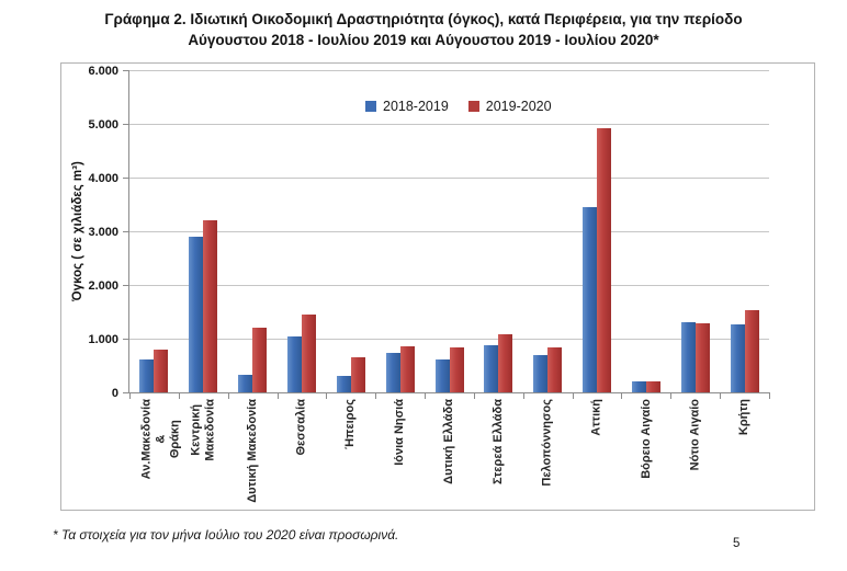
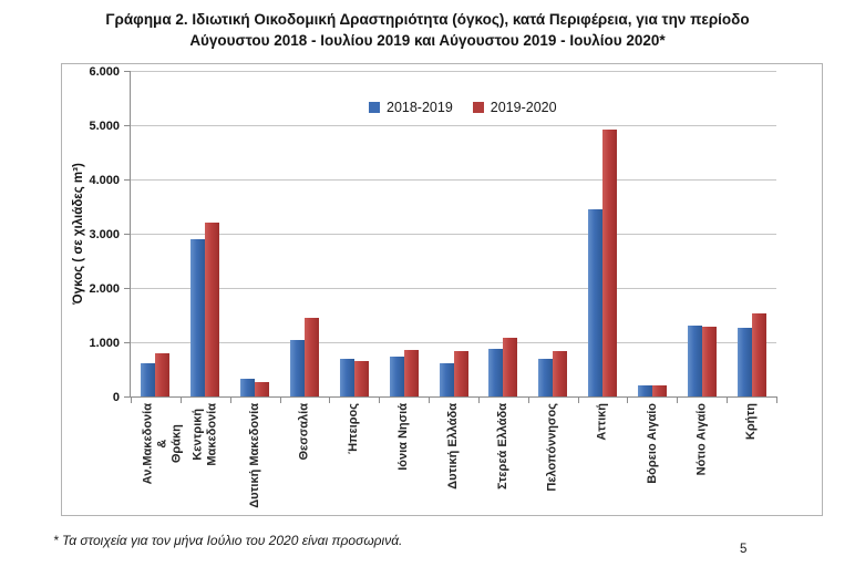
2019-2020/Δυτική Μακεδονία: 1200 -> 300
2018-2019/Ήπειρος: 300 -> 700
